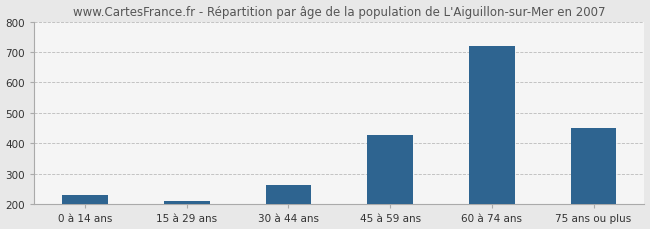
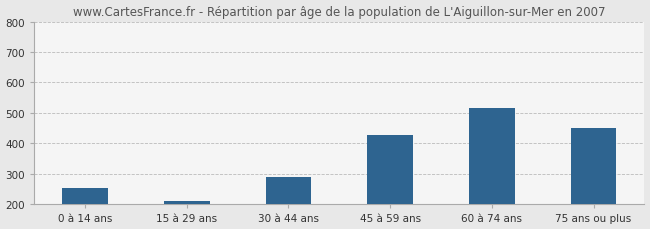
0 à 14 ans: 230 -> 255
30 à 44 ans: 265 -> 290
60 à 74 ans: 720 -> 515
